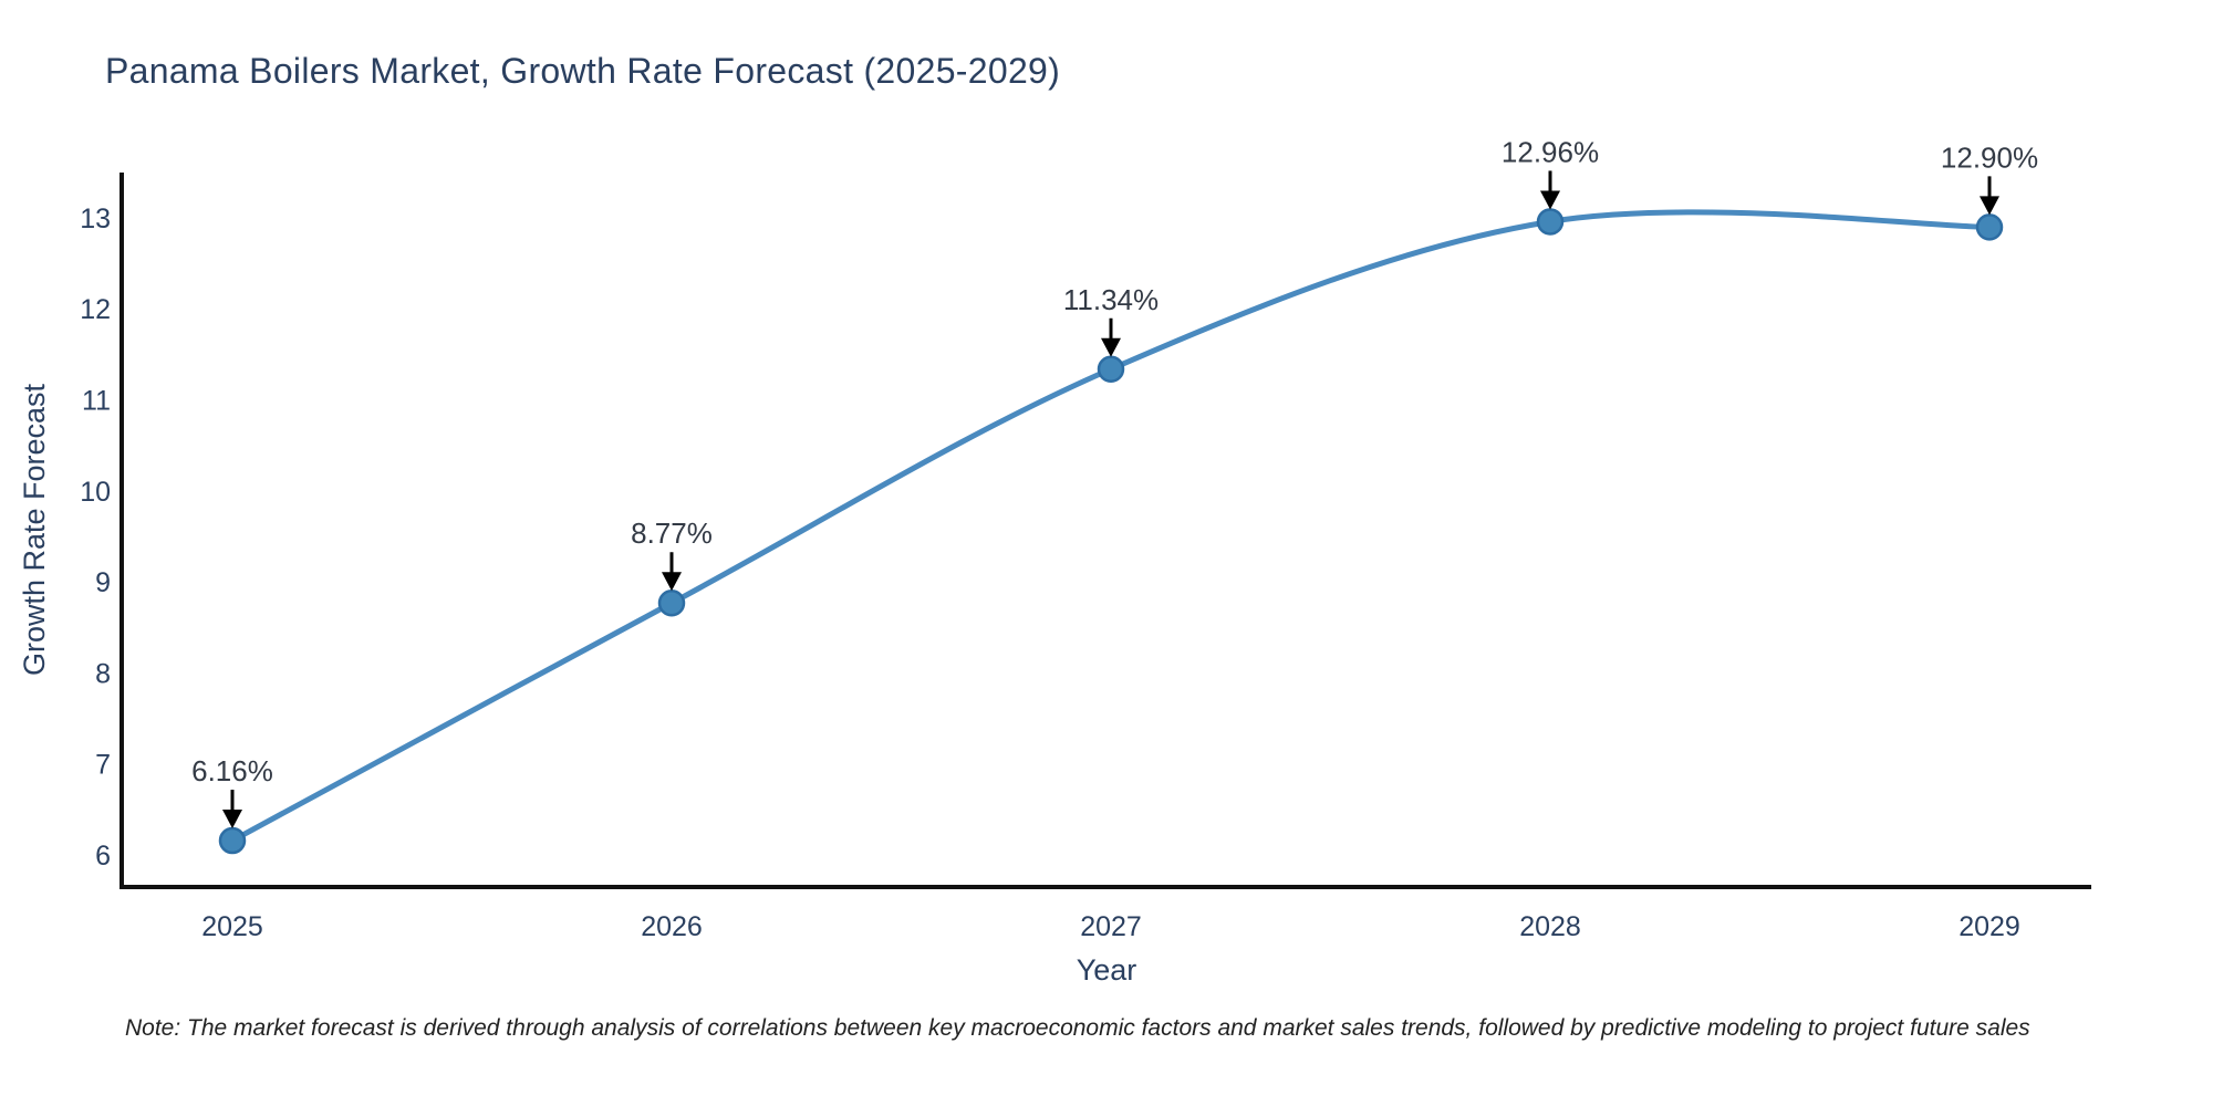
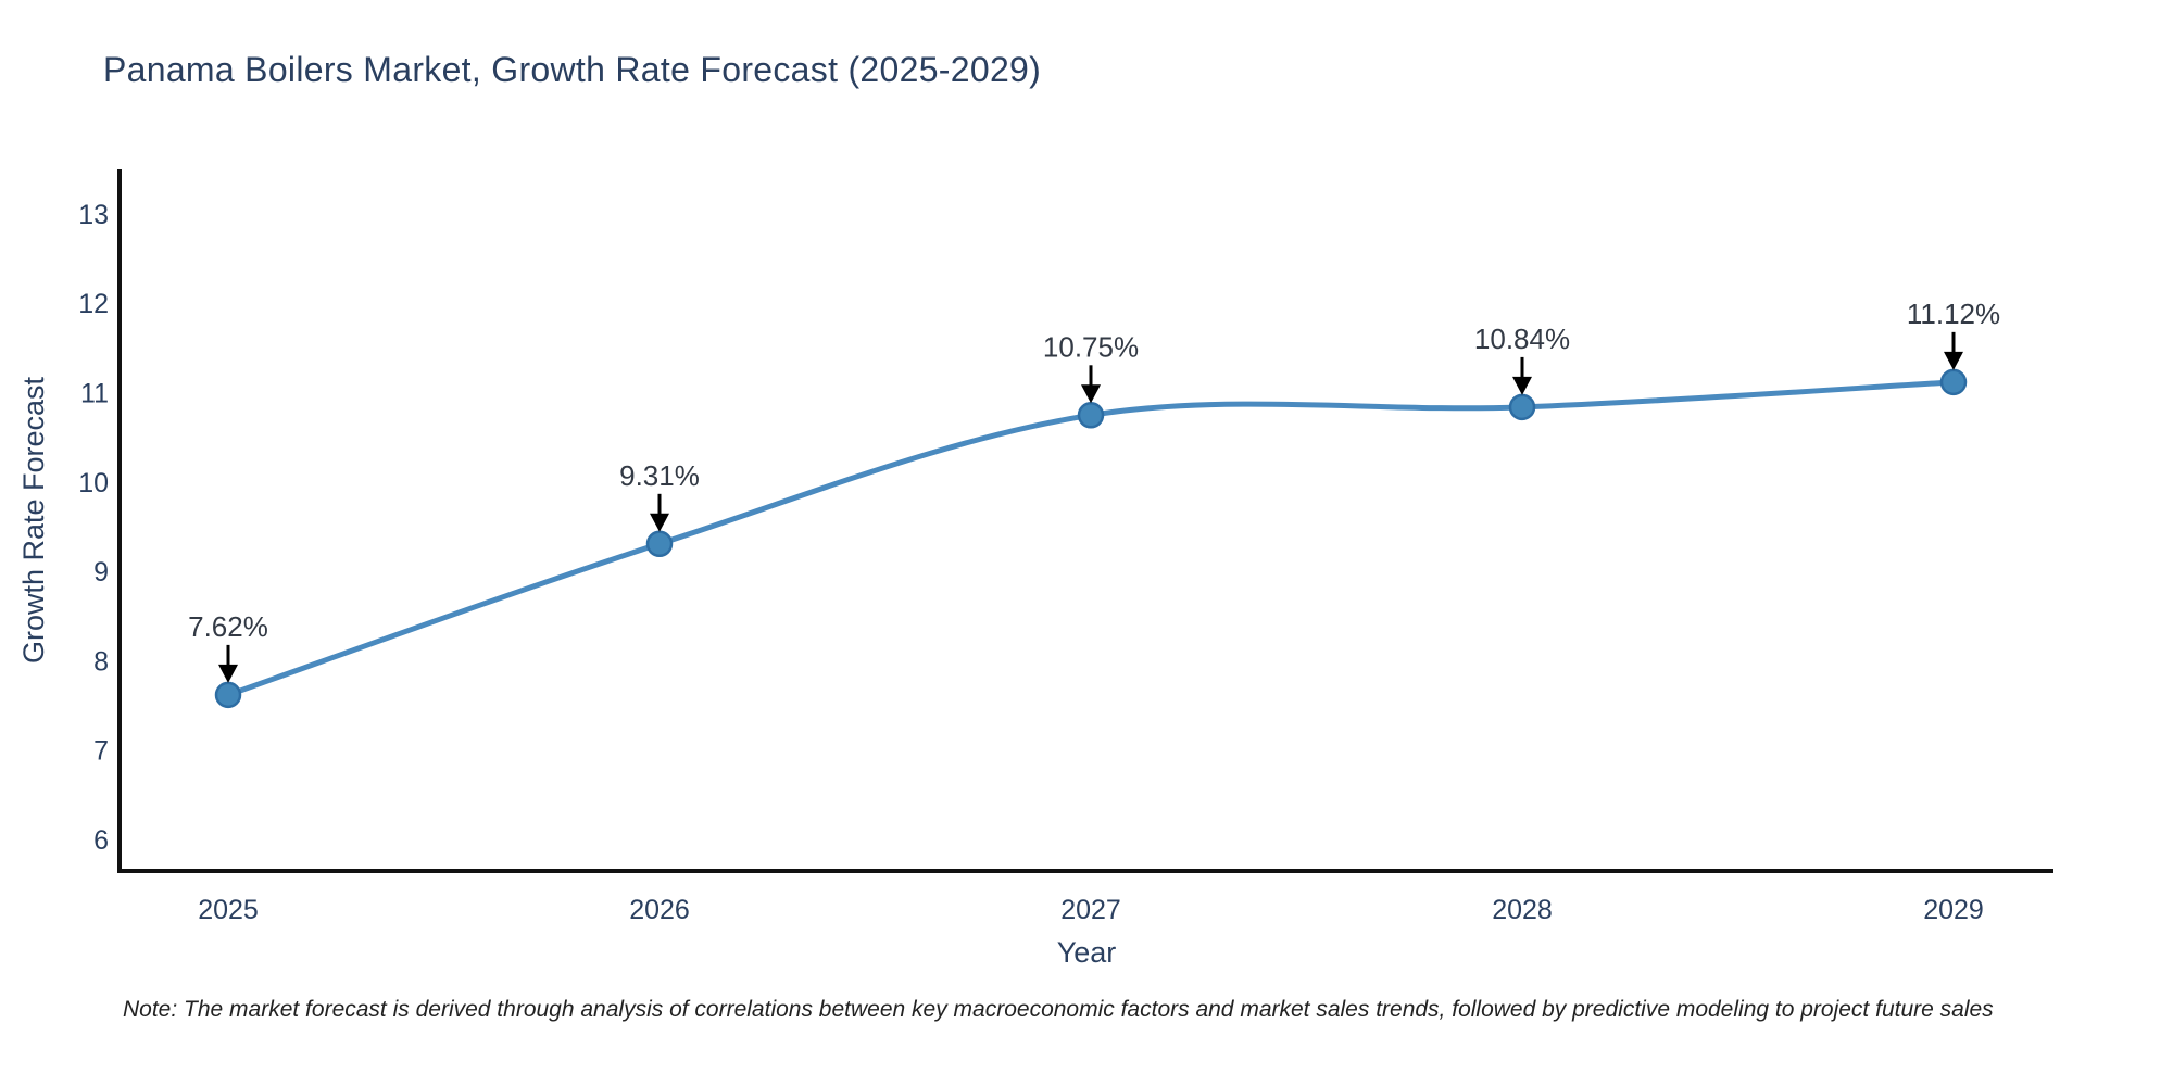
2025: 6.16% -> 7.62%
2026: 8.77% -> 9.31%
2027: 11.34% -> 10.75%
2028: 12.96% -> 10.84%
2029: 12.90% -> 11.12%
